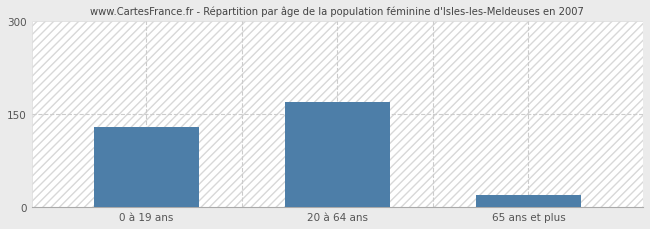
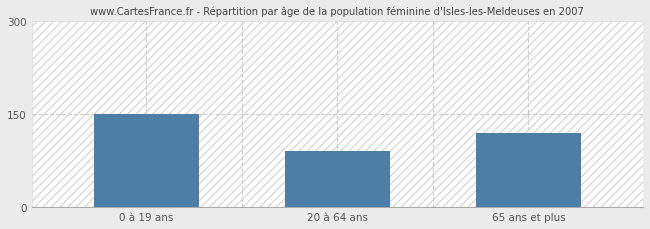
0 à 19 ans: 130 -> 150
20 à 64 ans: 170 -> 90
65 ans et plus: 20 -> 120
